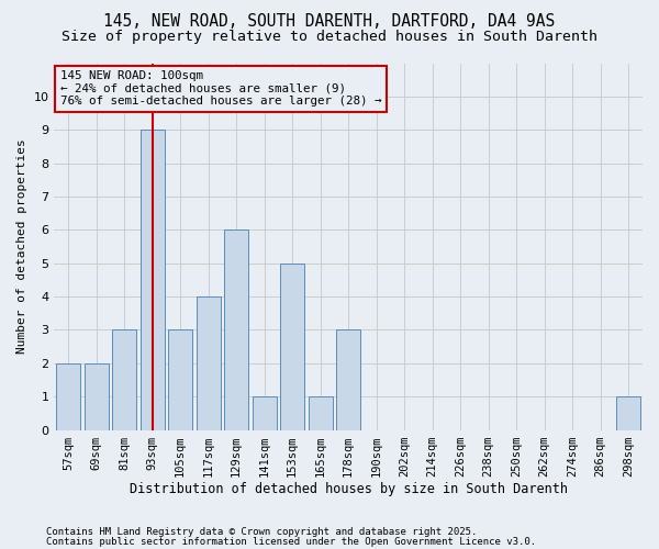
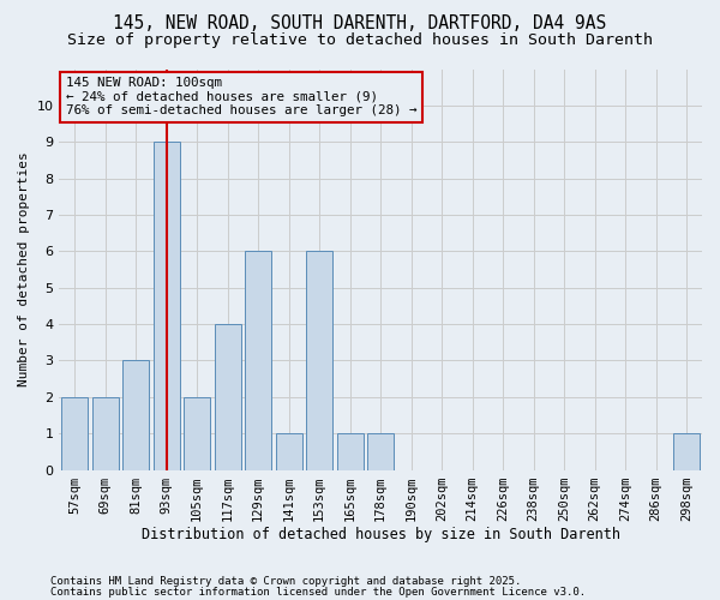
105sqm: 3 -> 2
153sqm: 5 -> 6
178sqm: 3 -> 1
